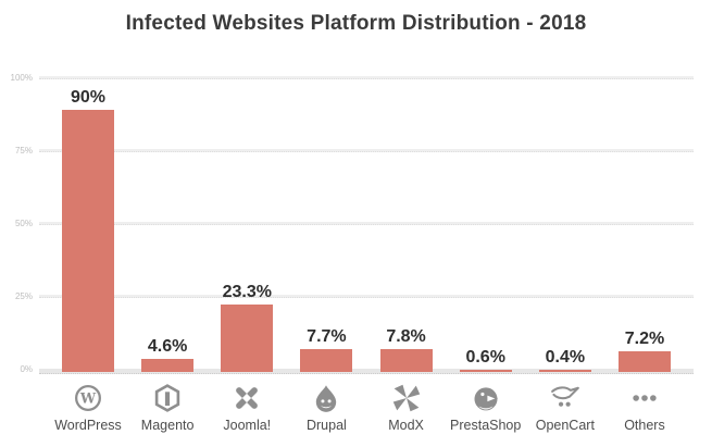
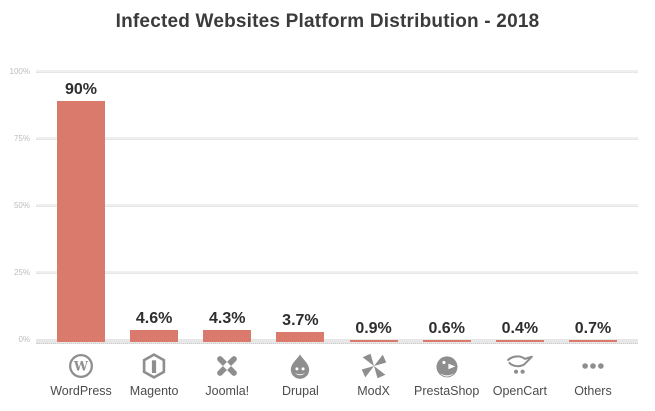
Joomla!: 23.3% -> 4.3%
Drupal: 7.7% -> 3.7%
ModX: 7.8% -> 0.9%
Others: 7.2% -> 0.7%
